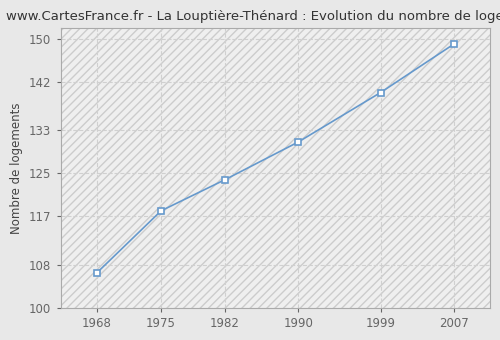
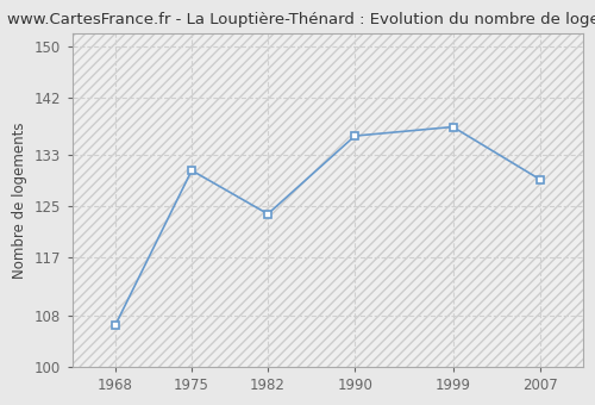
1975: 118.0 -> 130.6
1990: 130.8 -> 136.0
1999: 140.0 -> 137.4
2007: 149.0 -> 129.2
